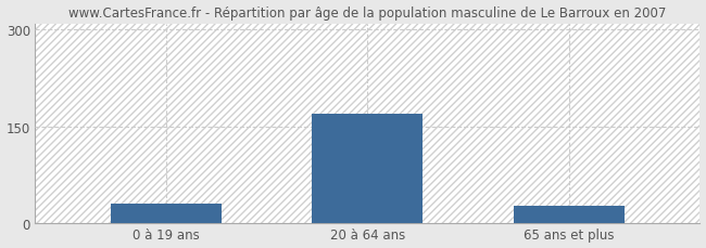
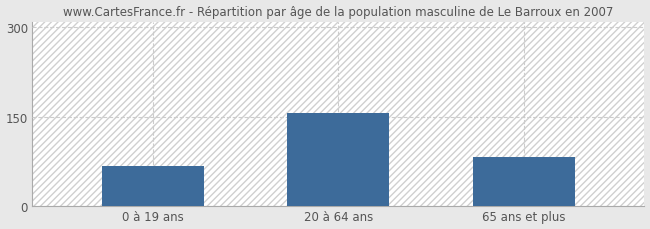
0 à 19 ans: 30 -> 68
20 à 64 ans: 170 -> 156
65 ans et plus: 28 -> 82
